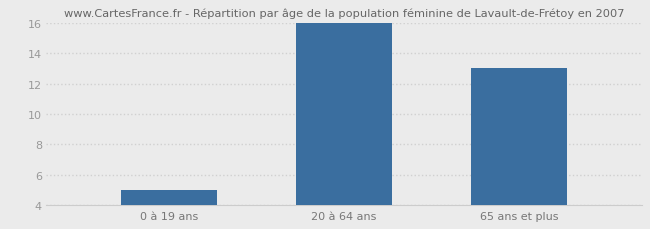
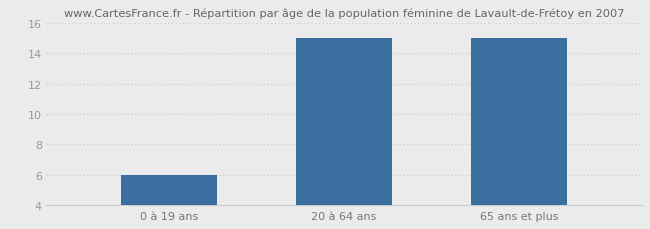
0 à 19 ans: 5 -> 6
20 à 64 ans: 16 -> 15
65 ans et plus: 13 -> 15
